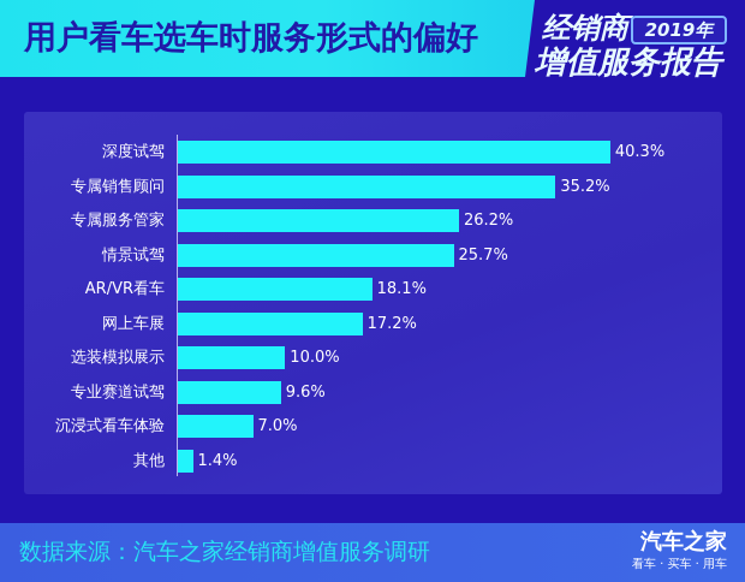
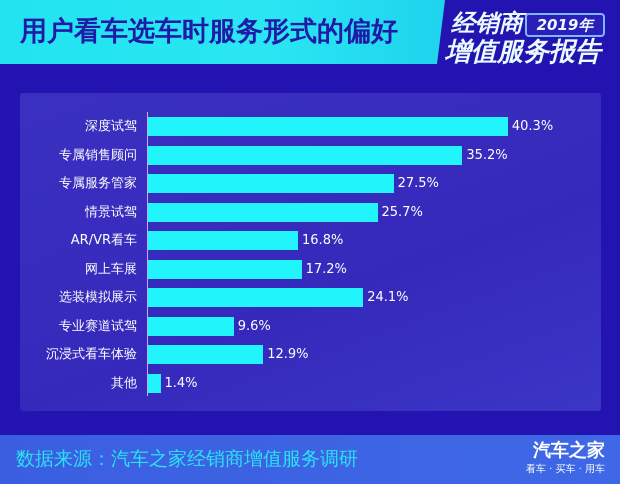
专属服务管家: 26.2% -> 27.5%
AR/VR看车: 18.1% -> 16.8%
选装模拟展示: 10.0% -> 24.1%
沉浸式看车体验: 7.0% -> 12.9%
